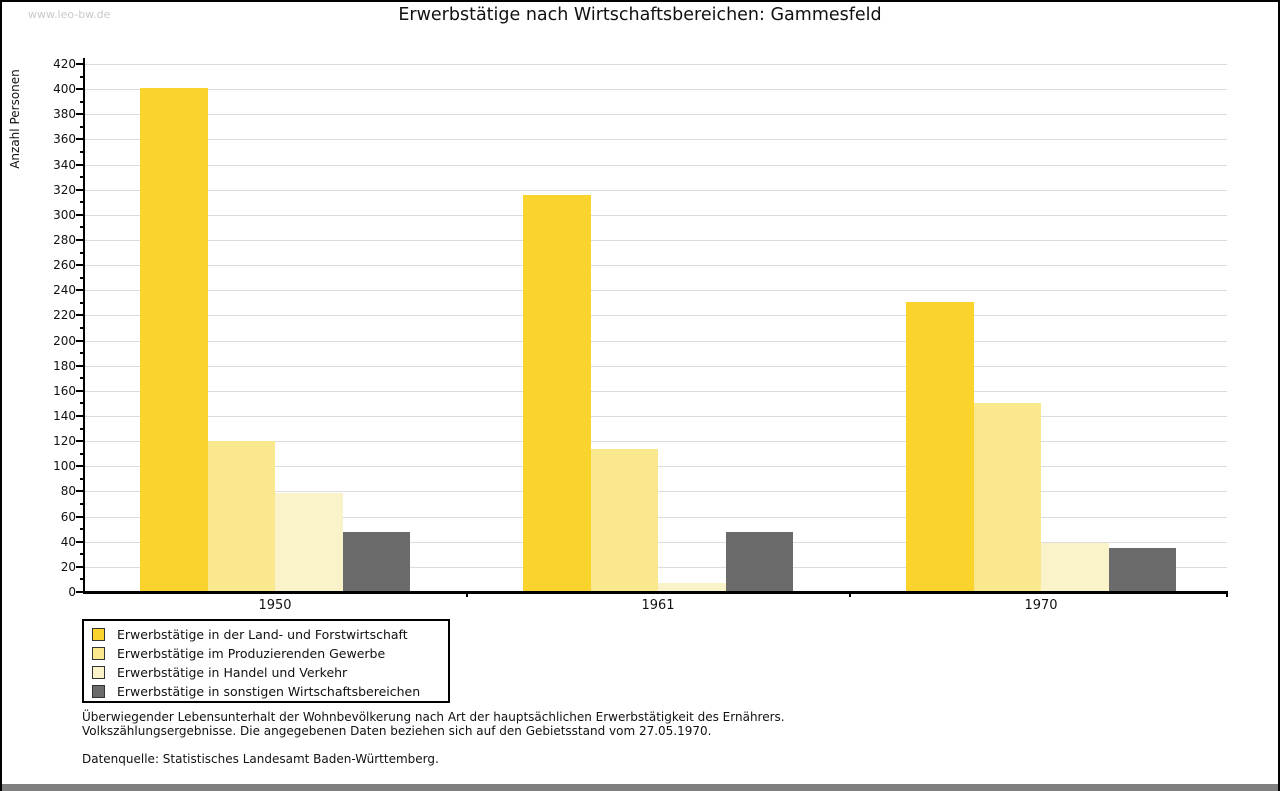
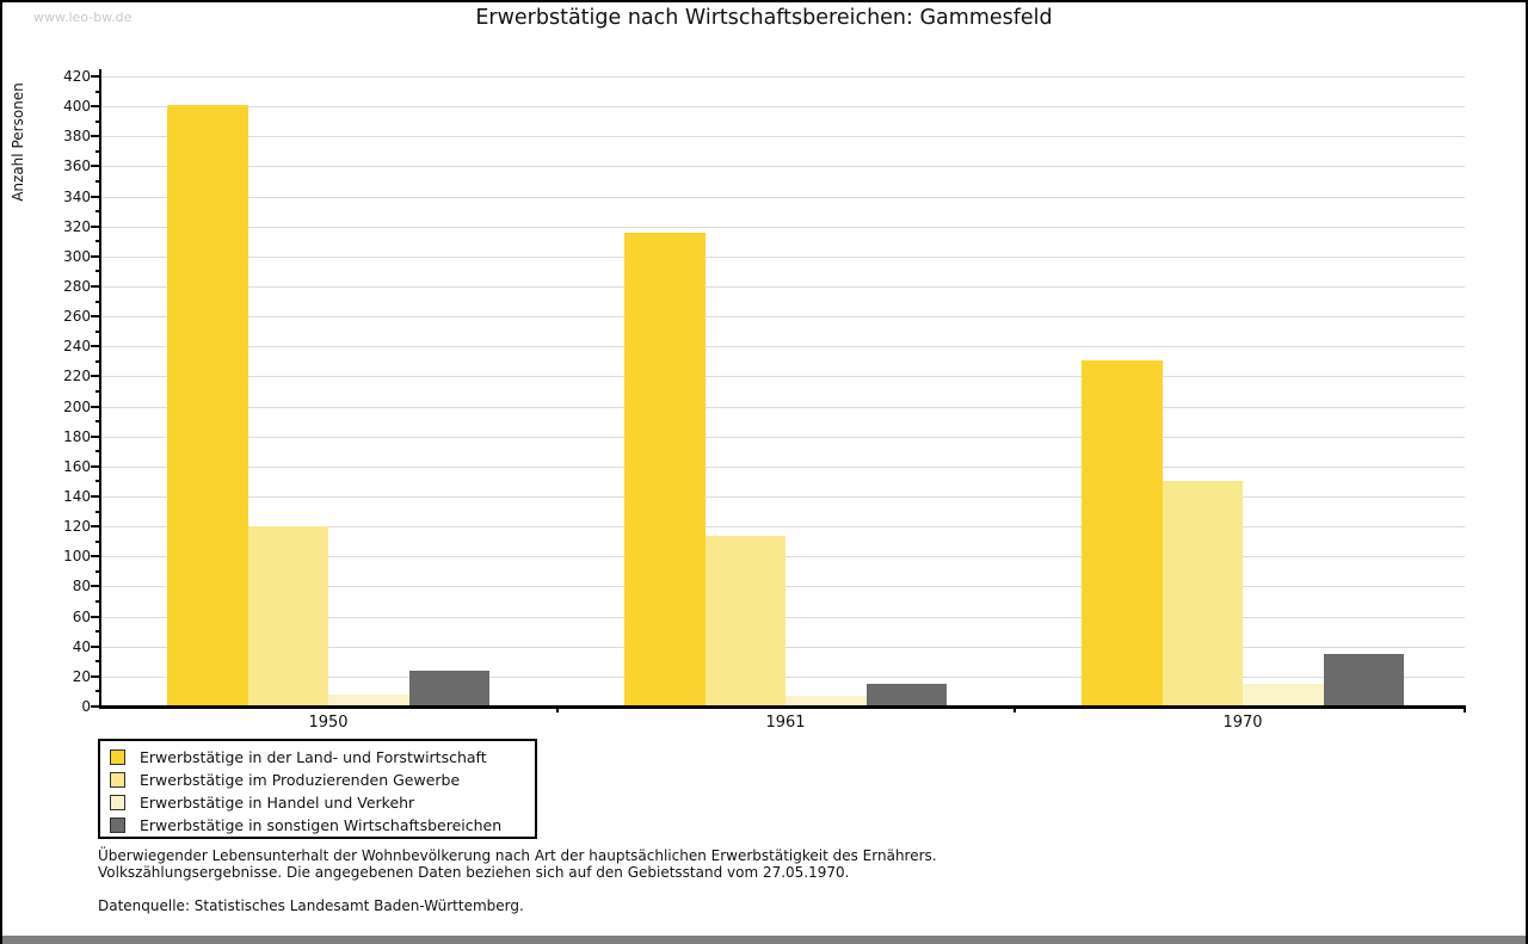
Erwerbstätige in Handel und Verkehr/1950: 79 -> 8
Erwerbstätige in sonstigen Wirtschaftsbereichen/1950: 48 -> 24
Erwerbstätige in sonstigen Wirtschaftsbereichen/1961: 48 -> 15
Erwerbstätige in Handel und Verkehr/1970: 39 -> 15
